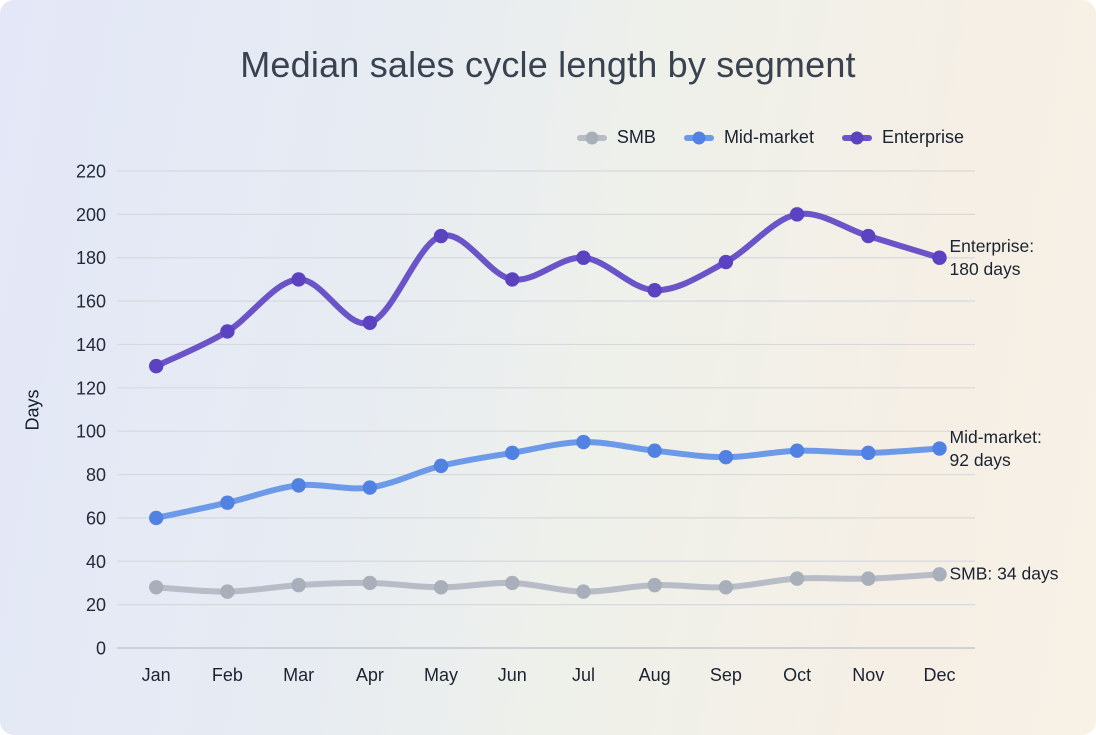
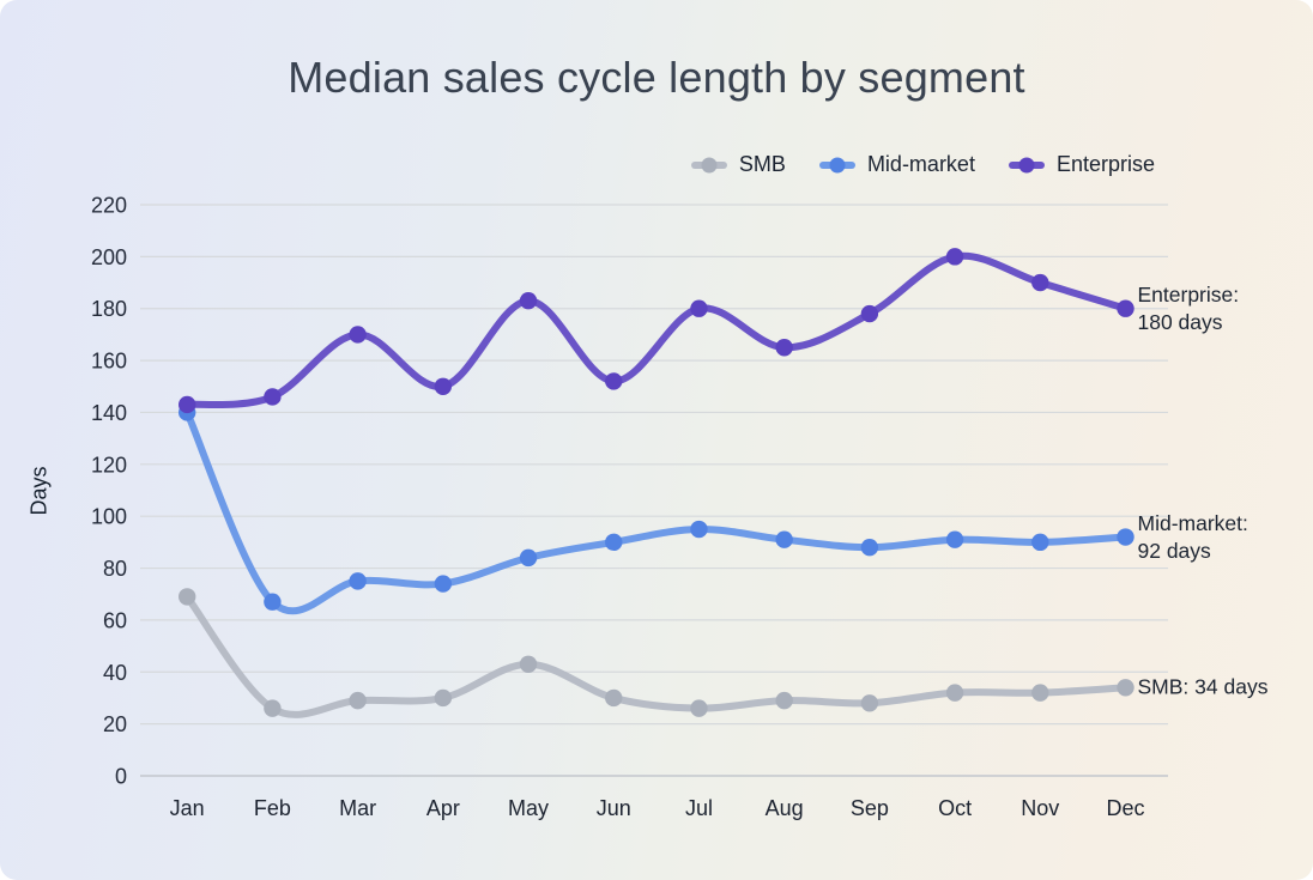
SMB/Jan: 28 -> 69
Mid-market/Jan: 60 -> 140
Enterprise/Jan: 130 -> 143
SMB/May: 28 -> 43
Enterprise/May: 190 -> 183
Enterprise/Jun: 170 -> 152
